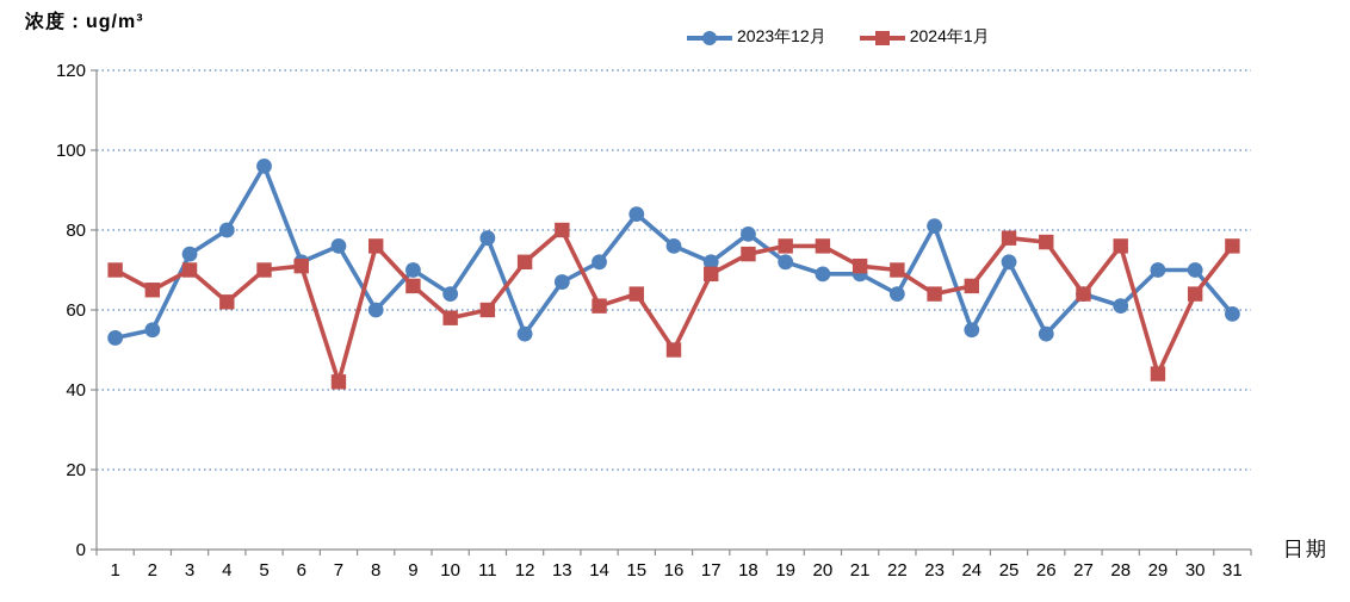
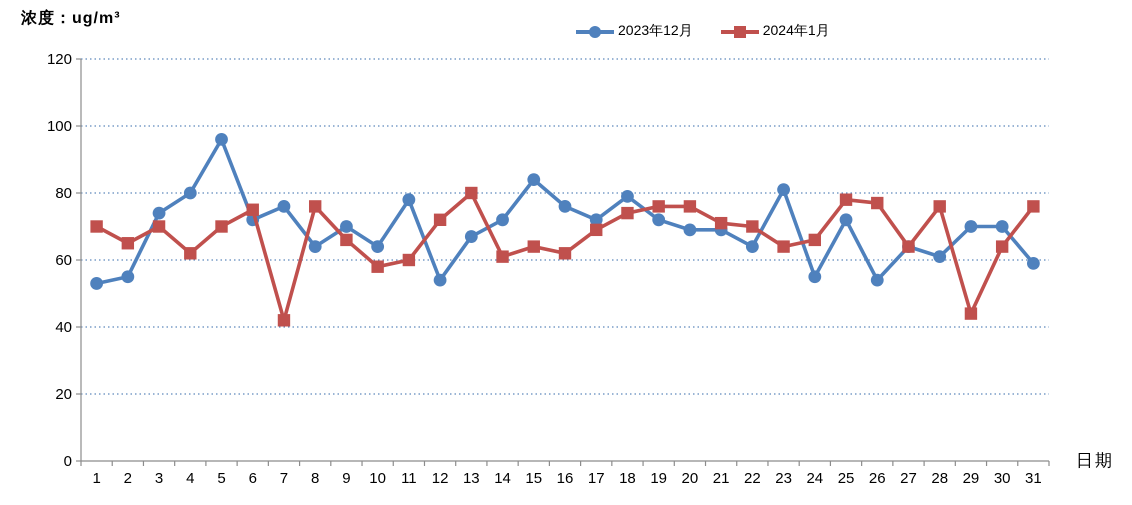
2024年1月/6: 71 -> 75
2023年12月/8: 60 -> 64
2024年1月/16: 50 -> 62
